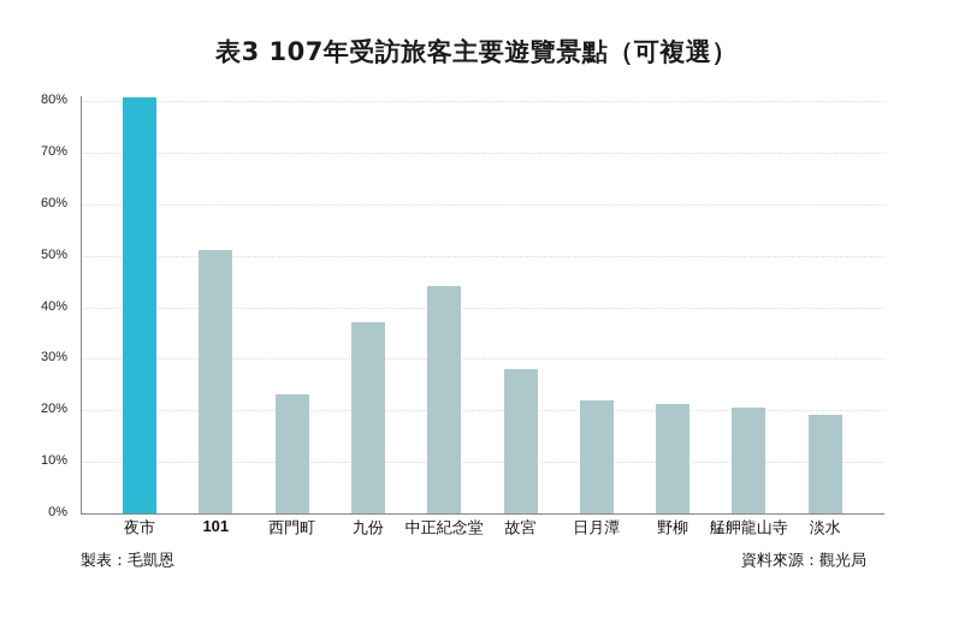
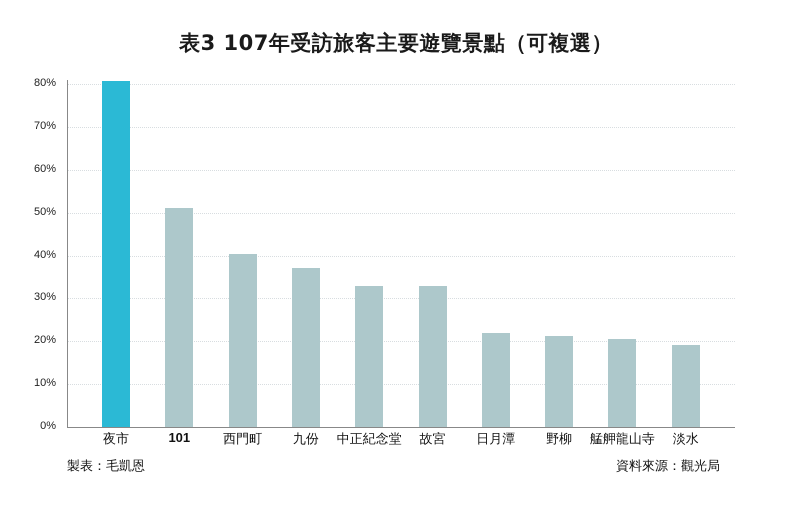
西門町: 23% -> 40%
中正紀念堂: 44% -> 33%
故宮: 28% -> 33%
